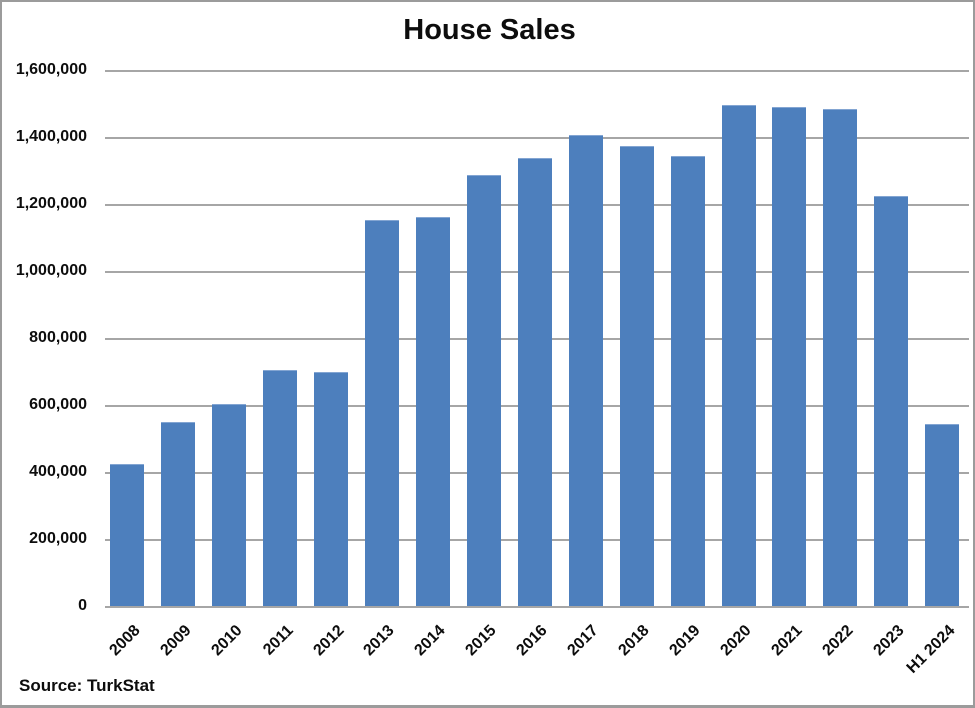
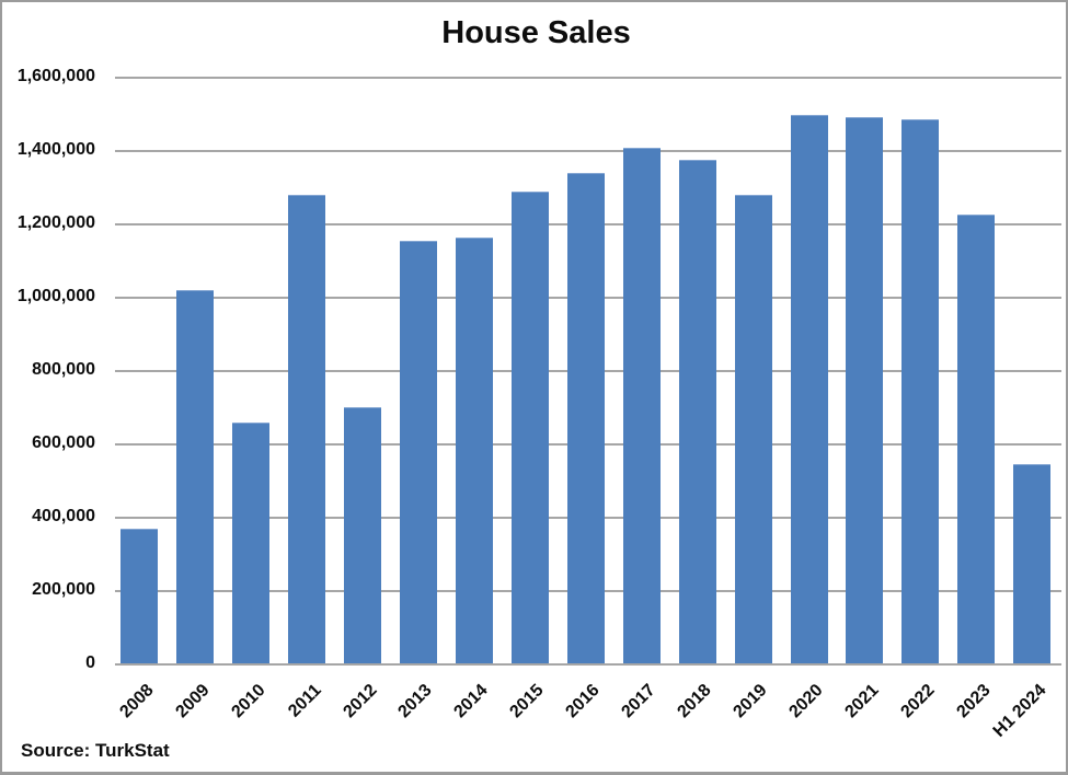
2008: 420000 -> 370000
2009: 550000 -> 1020000
2010: 600000 -> 660000
2011: 710000 -> 1280000
2019: 1350000 -> 1280000
